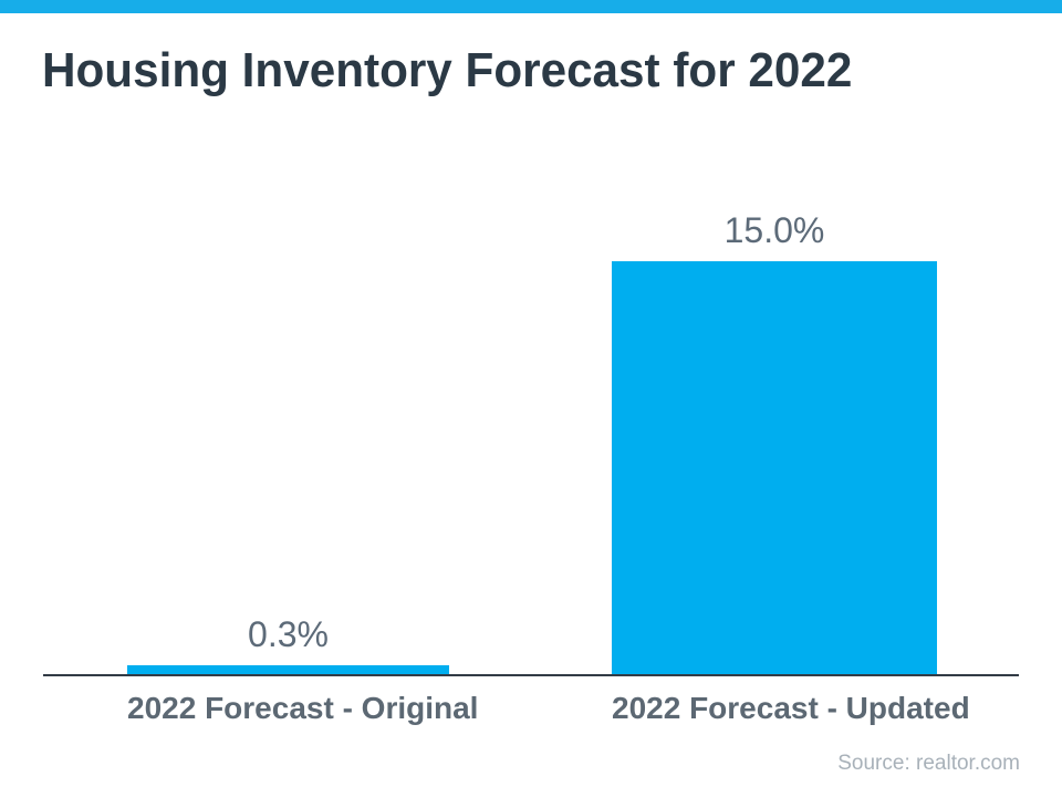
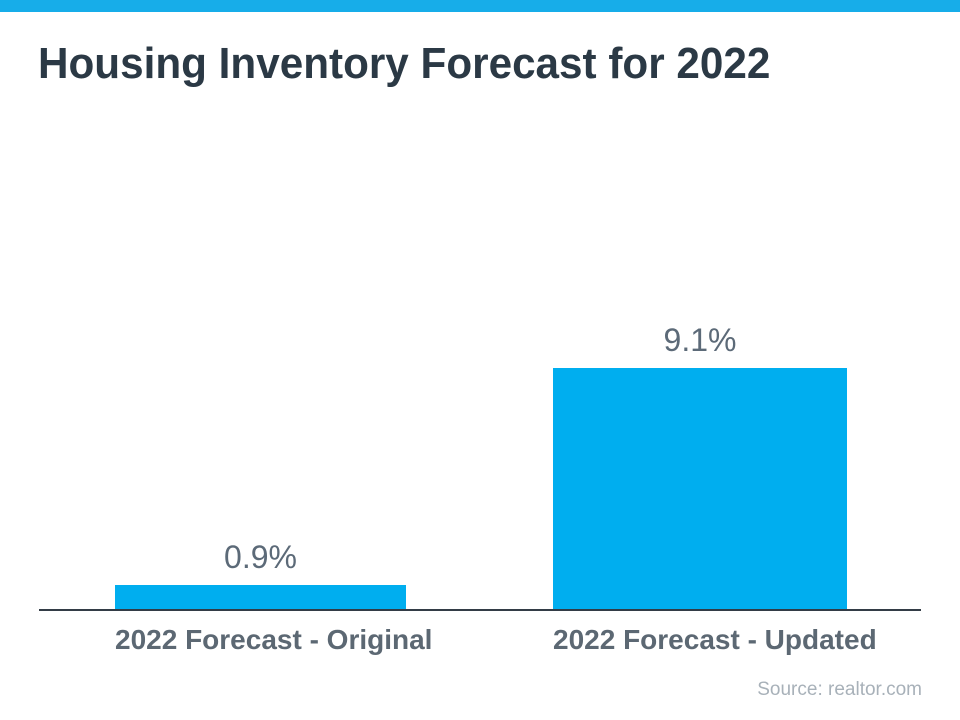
2022 Forecast - Original: 0.3% -> 0.9%
2022 Forecast - Updated: 15.0% -> 9.1%
